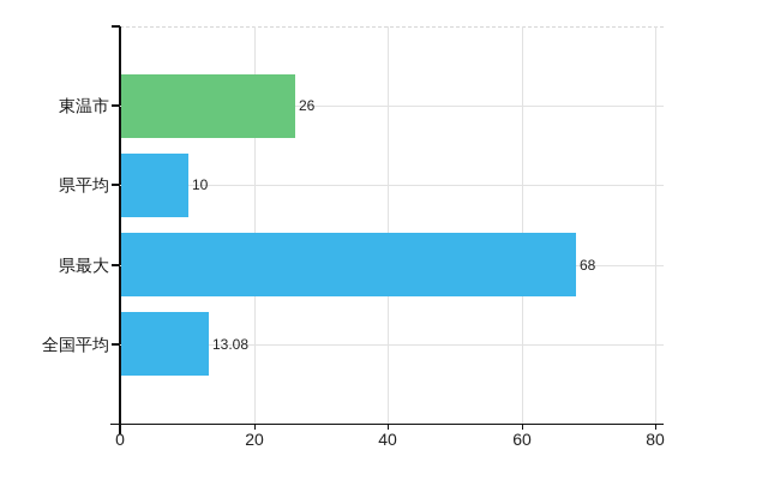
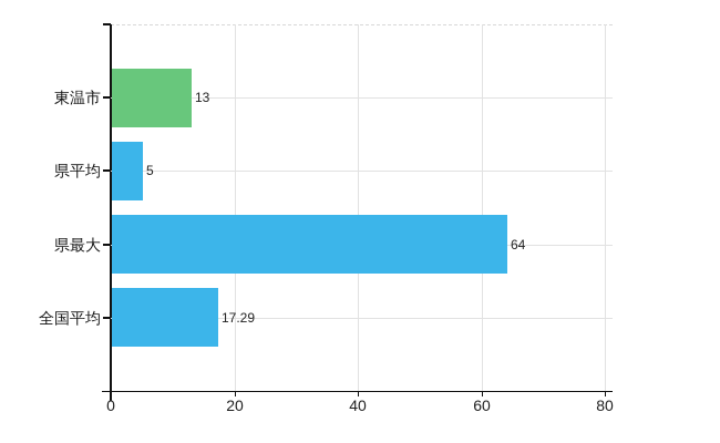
東温市: 26 -> 13
県平均: 10 -> 5
県最大: 68 -> 64
全国平均: 13.08 -> 17.29
